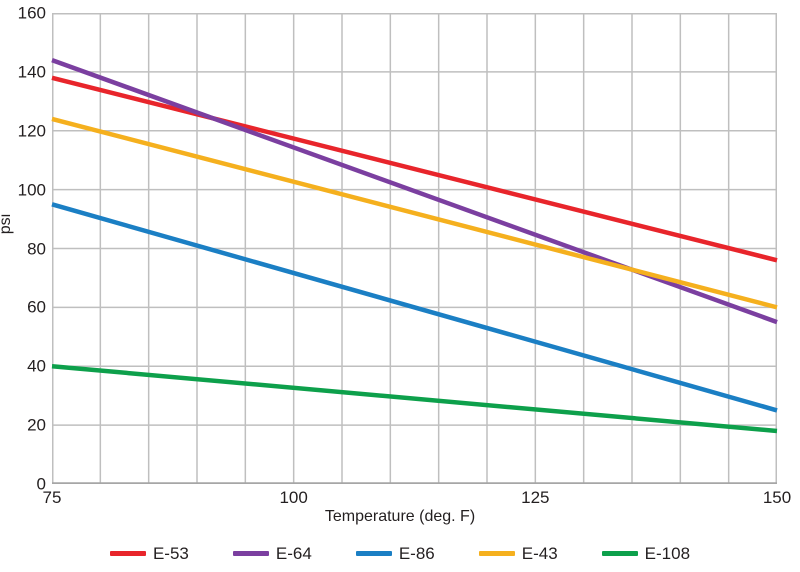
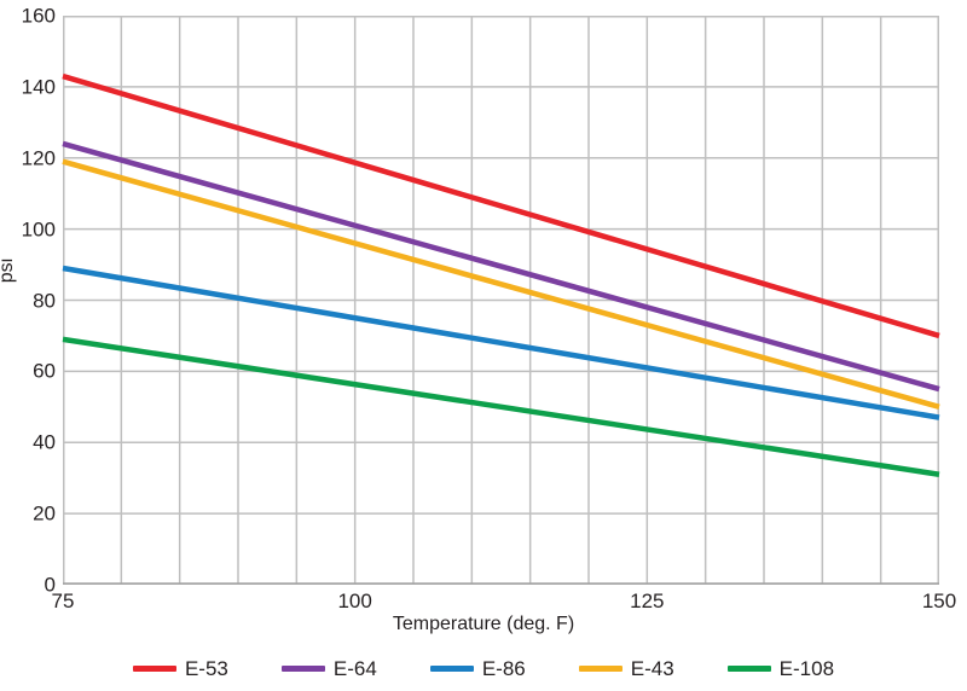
E-53/75: 138 -> 143
E-64/75: 144 -> 124
E-86/75: 95 -> 89
E-43/75: 124 -> 119
E-108/75: 40 -> 69
E-53/150: 76 -> 70
E-86/150: 25 -> 47
E-43/150: 60 -> 50
E-108/150: 18 -> 31
